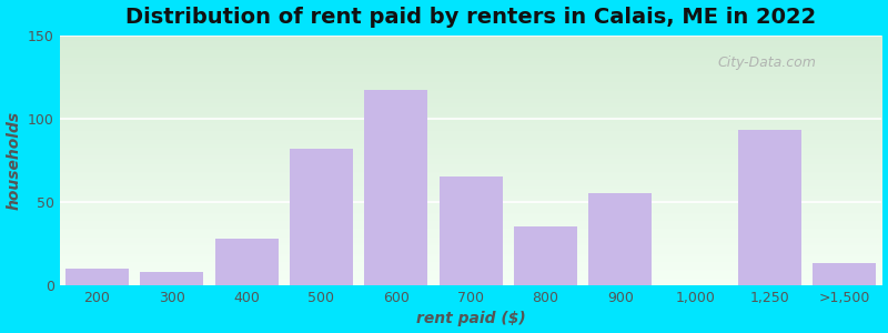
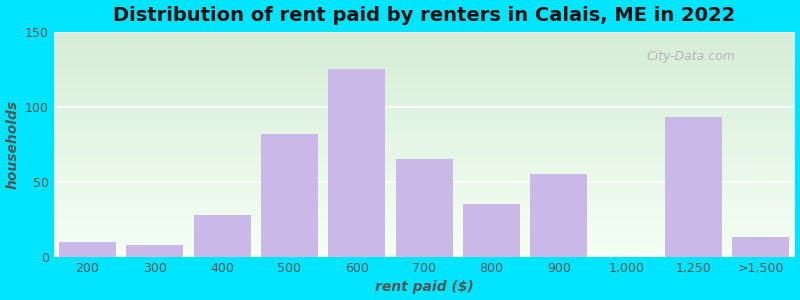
600: 117 -> 125
